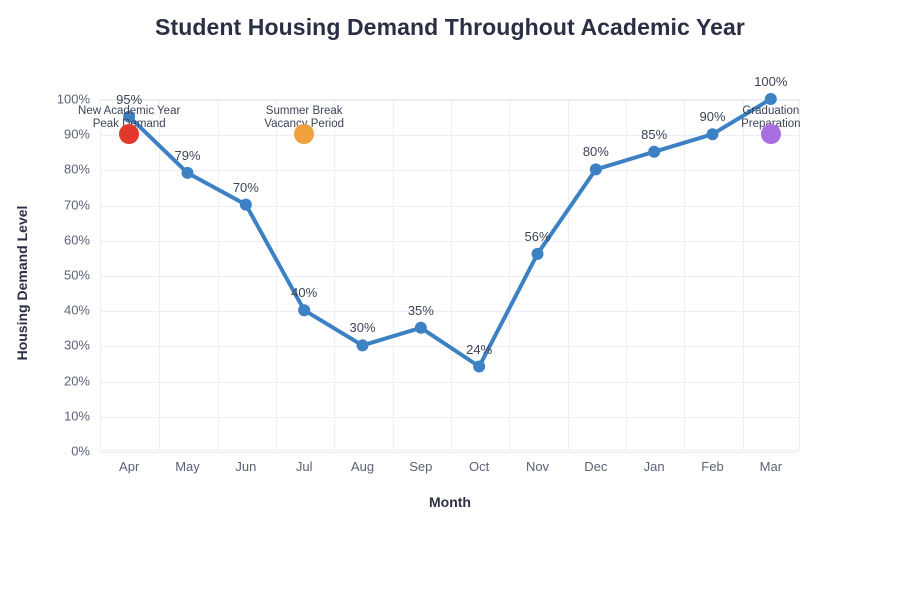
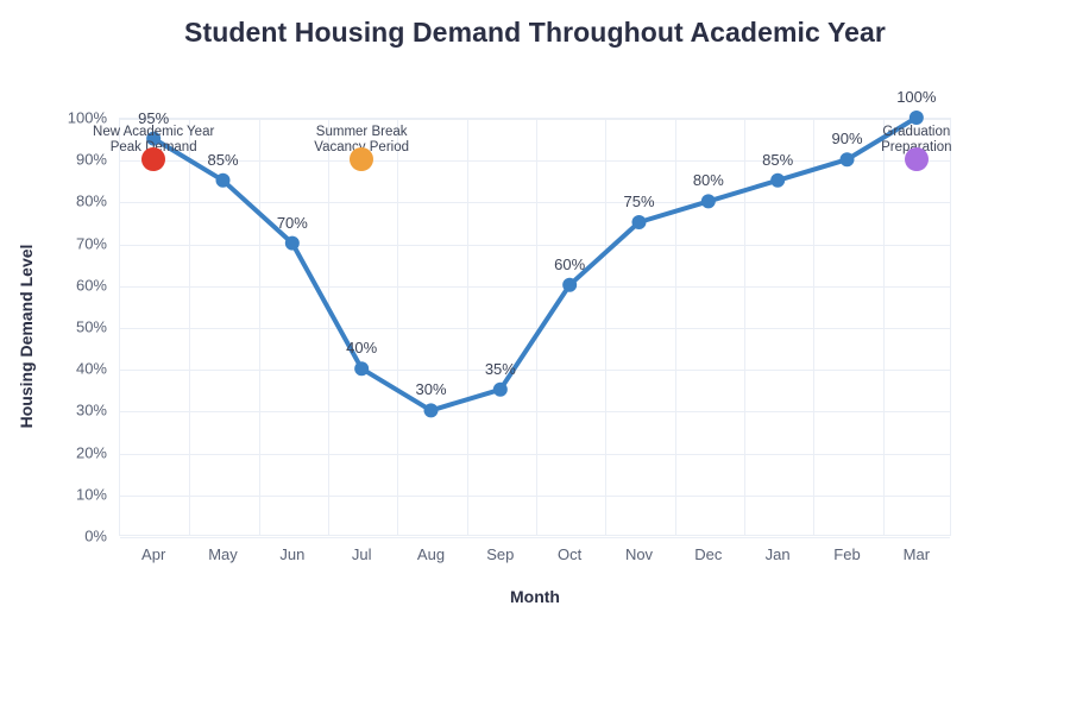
May: 79% -> 85%
Oct: 24% -> 60%
Nov: 56% -> 75%
